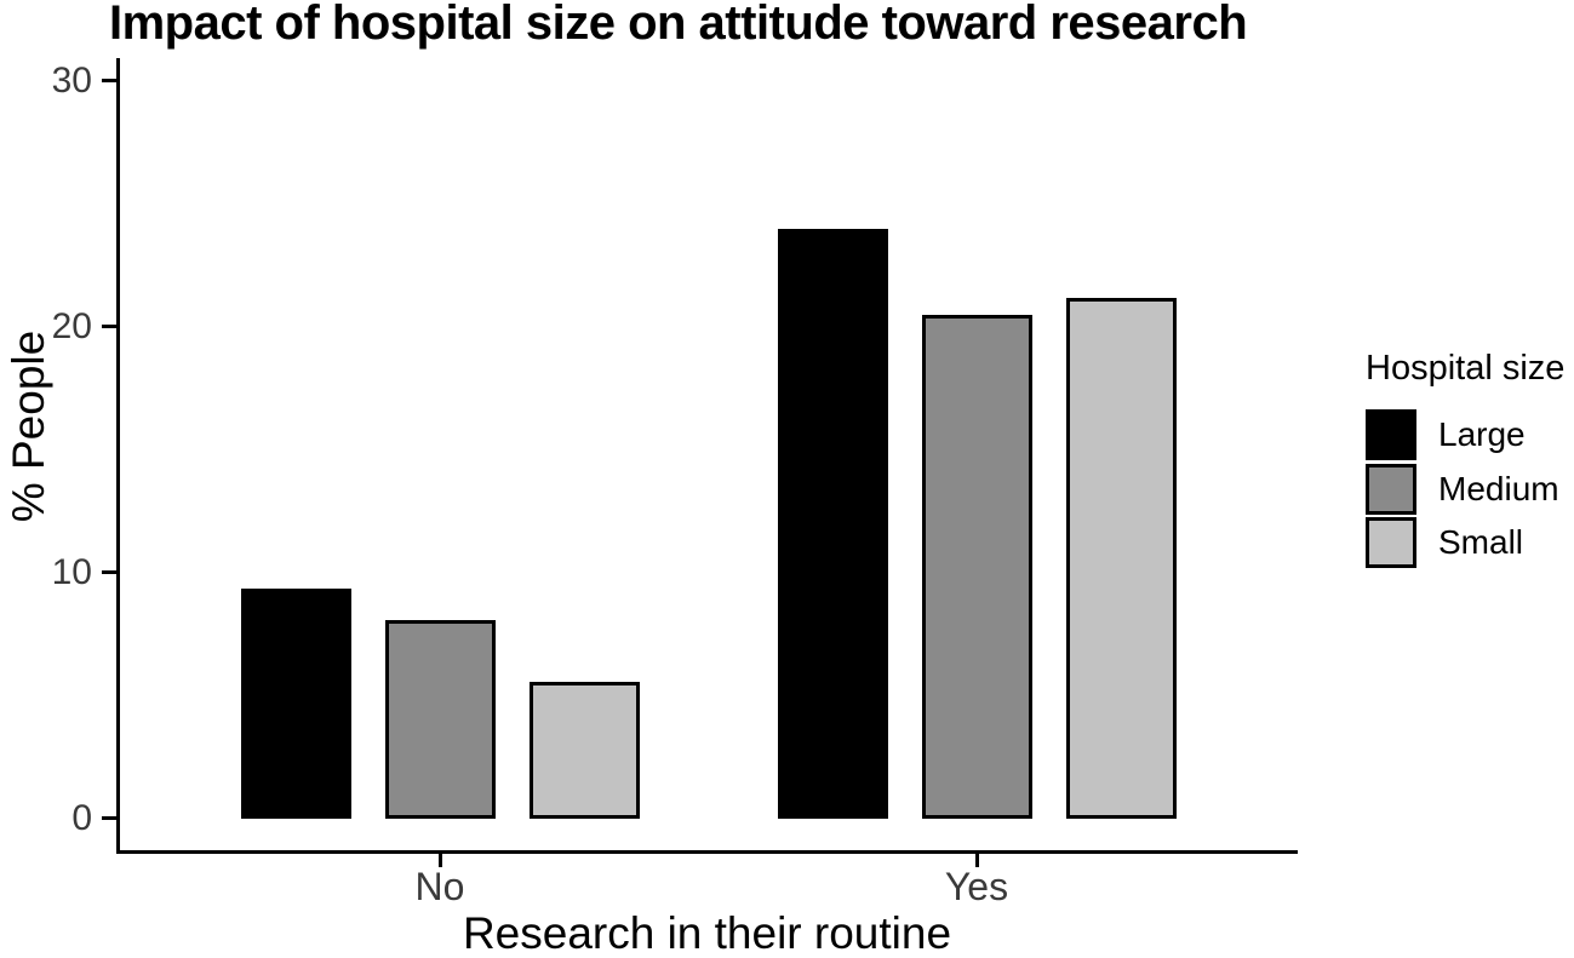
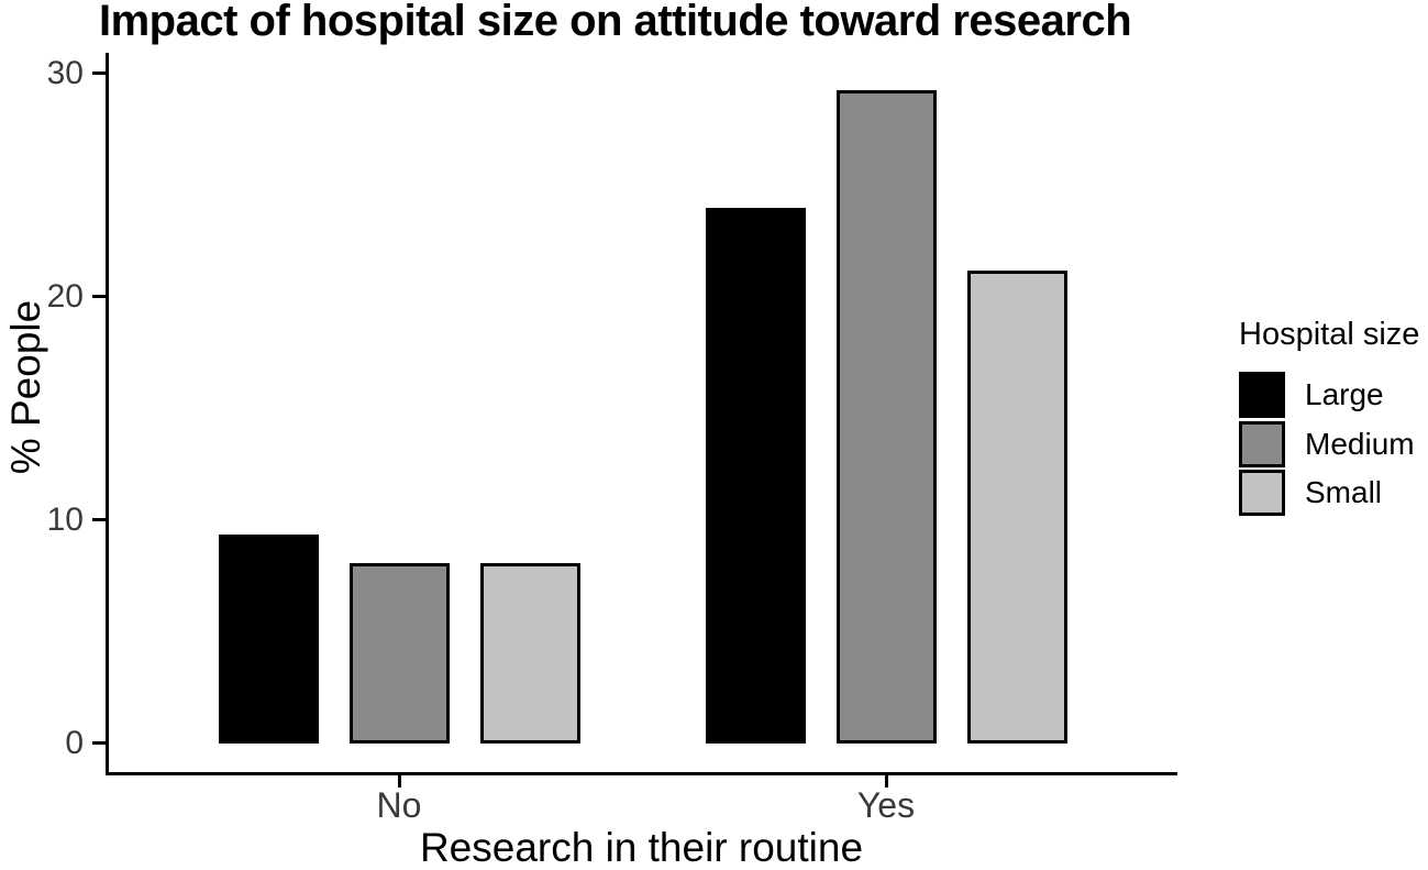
Small/No: 5.6 -> 8.1
Medium/Yes: 20.5 -> 29.3
